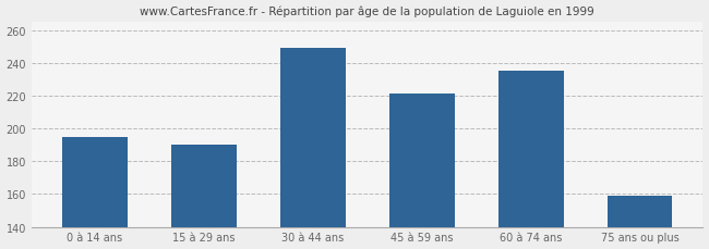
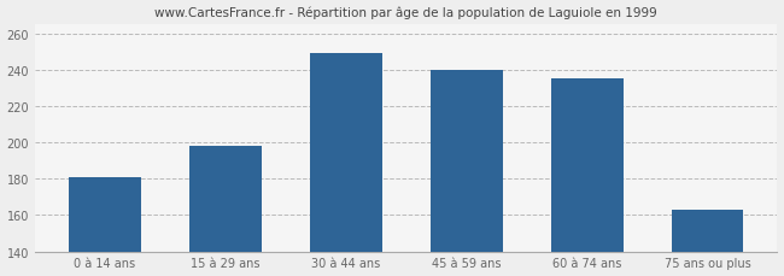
0 à 14 ans: 195 -> 181
15 à 29 ans: 190 -> 198
45 à 59 ans: 221 -> 240
75 ans ou plus: 159 -> 163
